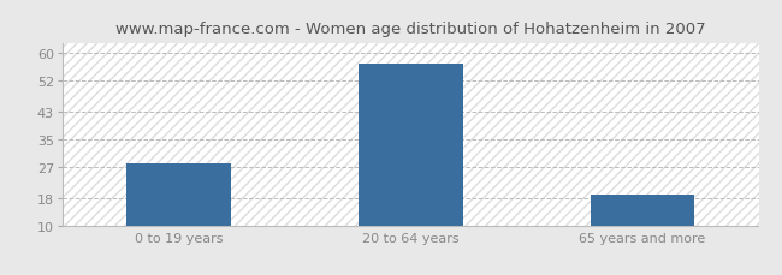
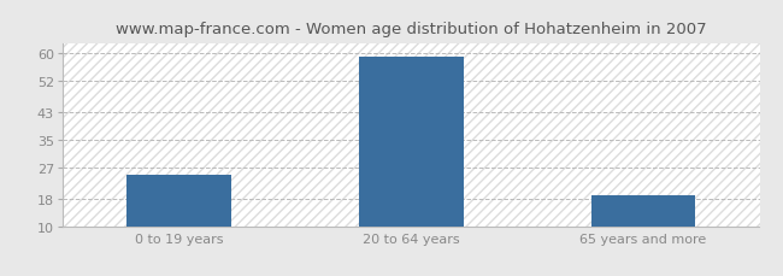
0 to 19 years: 28 -> 25
20 to 64 years: 57 -> 59
